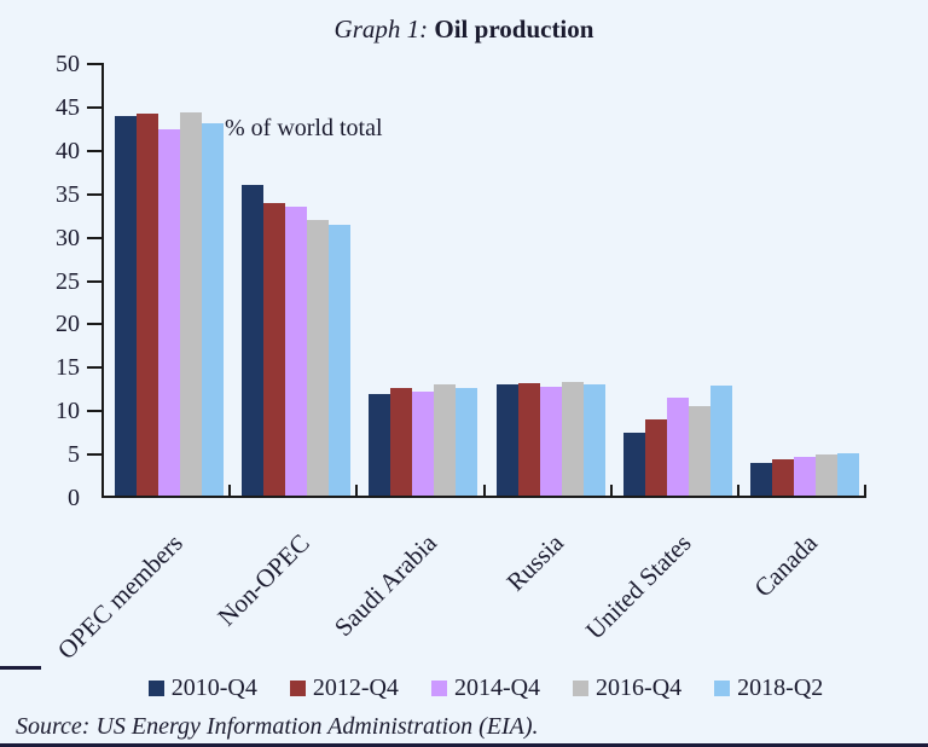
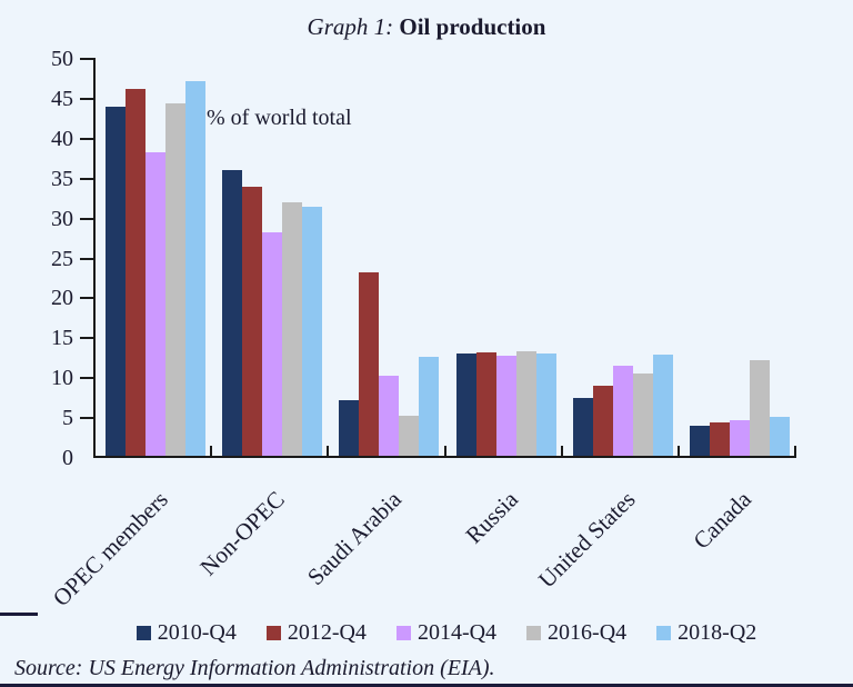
2012-Q4/OPEC members: 44 -> 46
2014-Q4/OPEC members: 42 -> 38
2018-Q2/OPEC members: 43 -> 47
2014-Q4/Non-OPEC: 33 -> 28
2010-Q4/Saudi Arabia: 12 -> 7
2012-Q4/Saudi Arabia: 12 -> 23
2014-Q4/Saudi Arabia: 12 -> 10
2016-Q4/Saudi Arabia: 13 -> 5
2016-Q4/Canada: 5 -> 12
